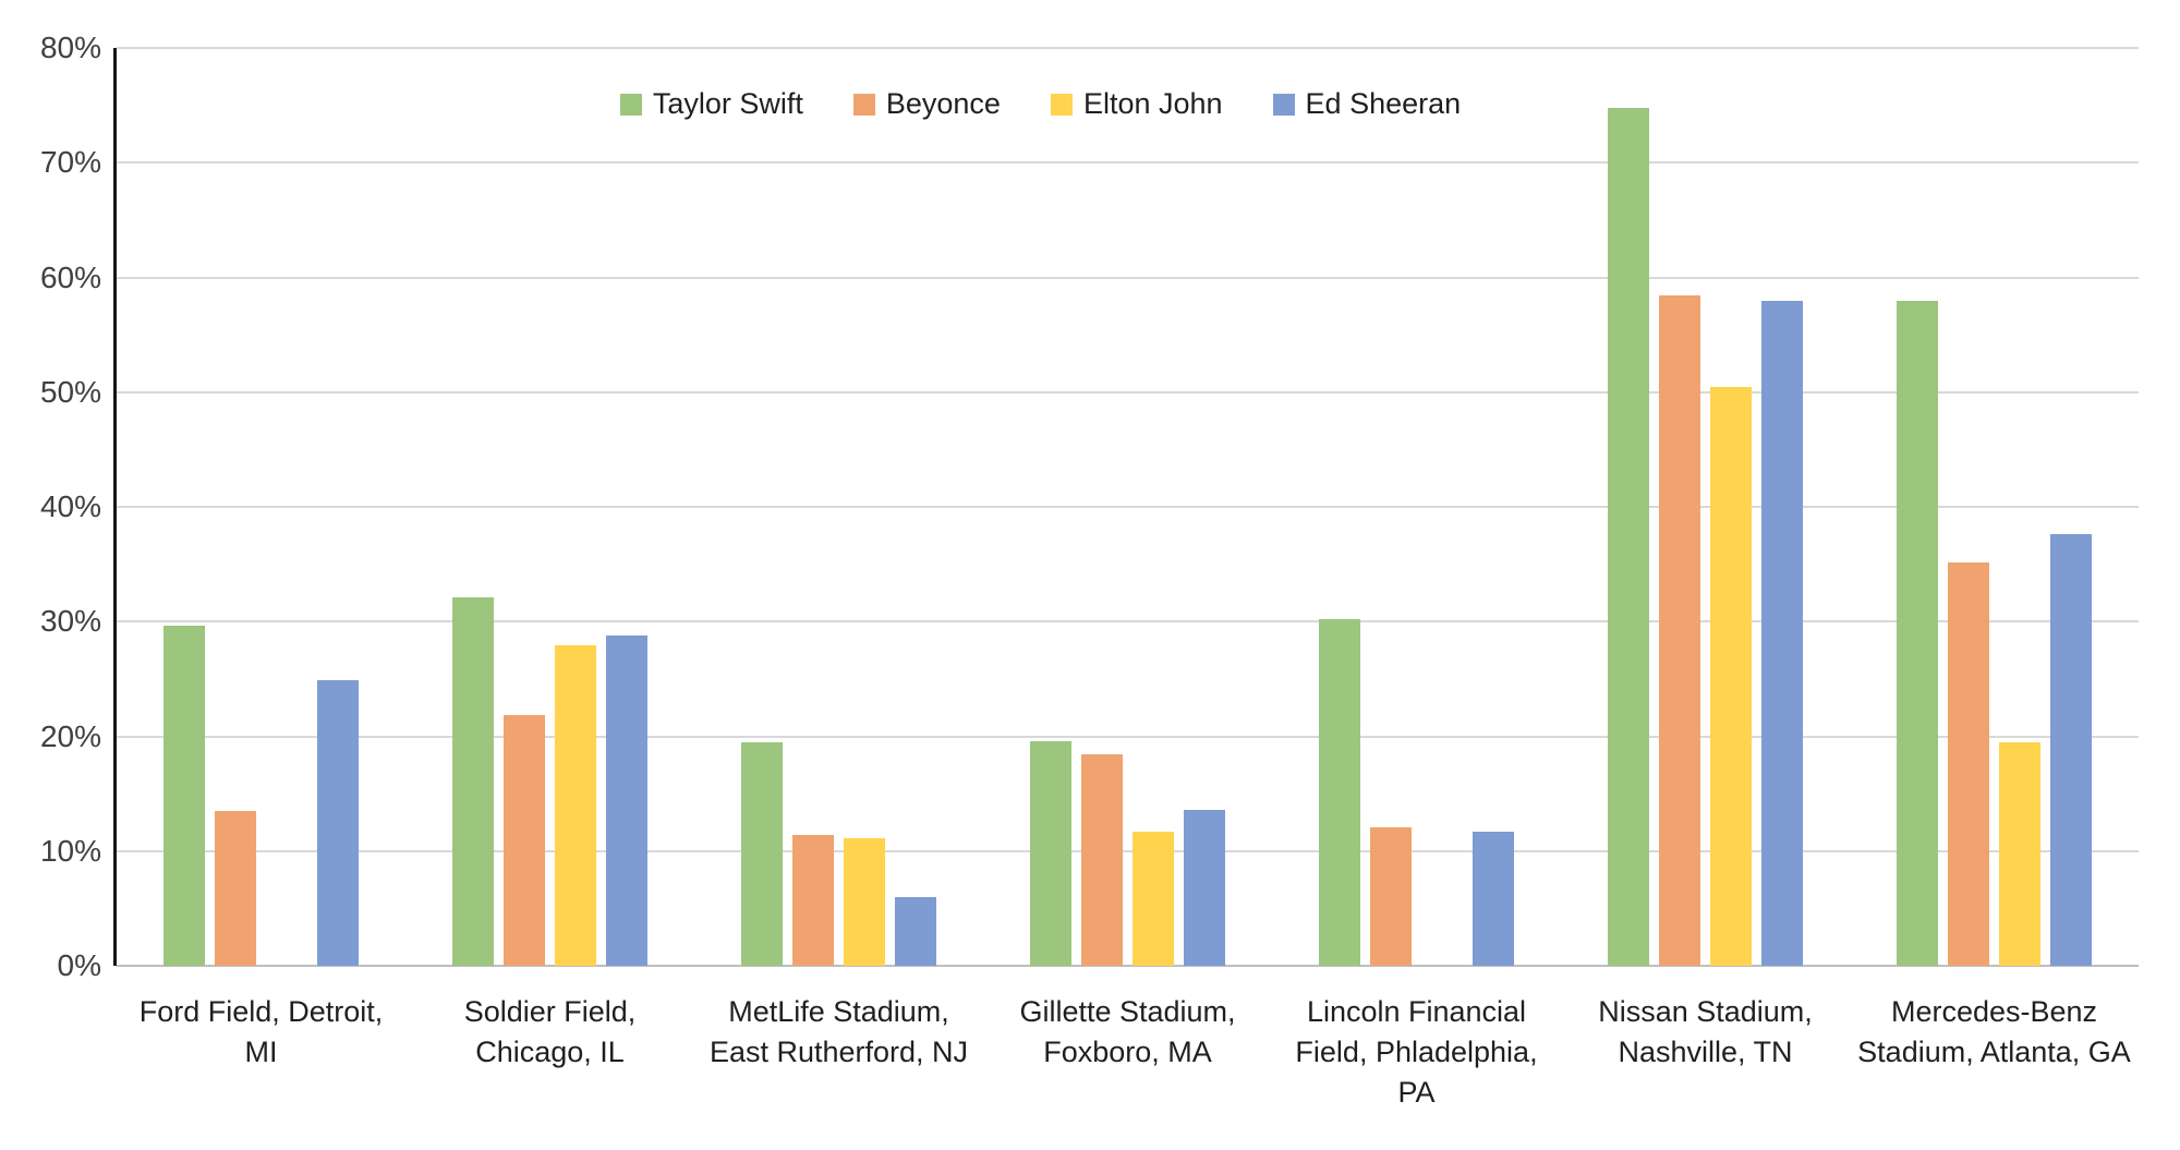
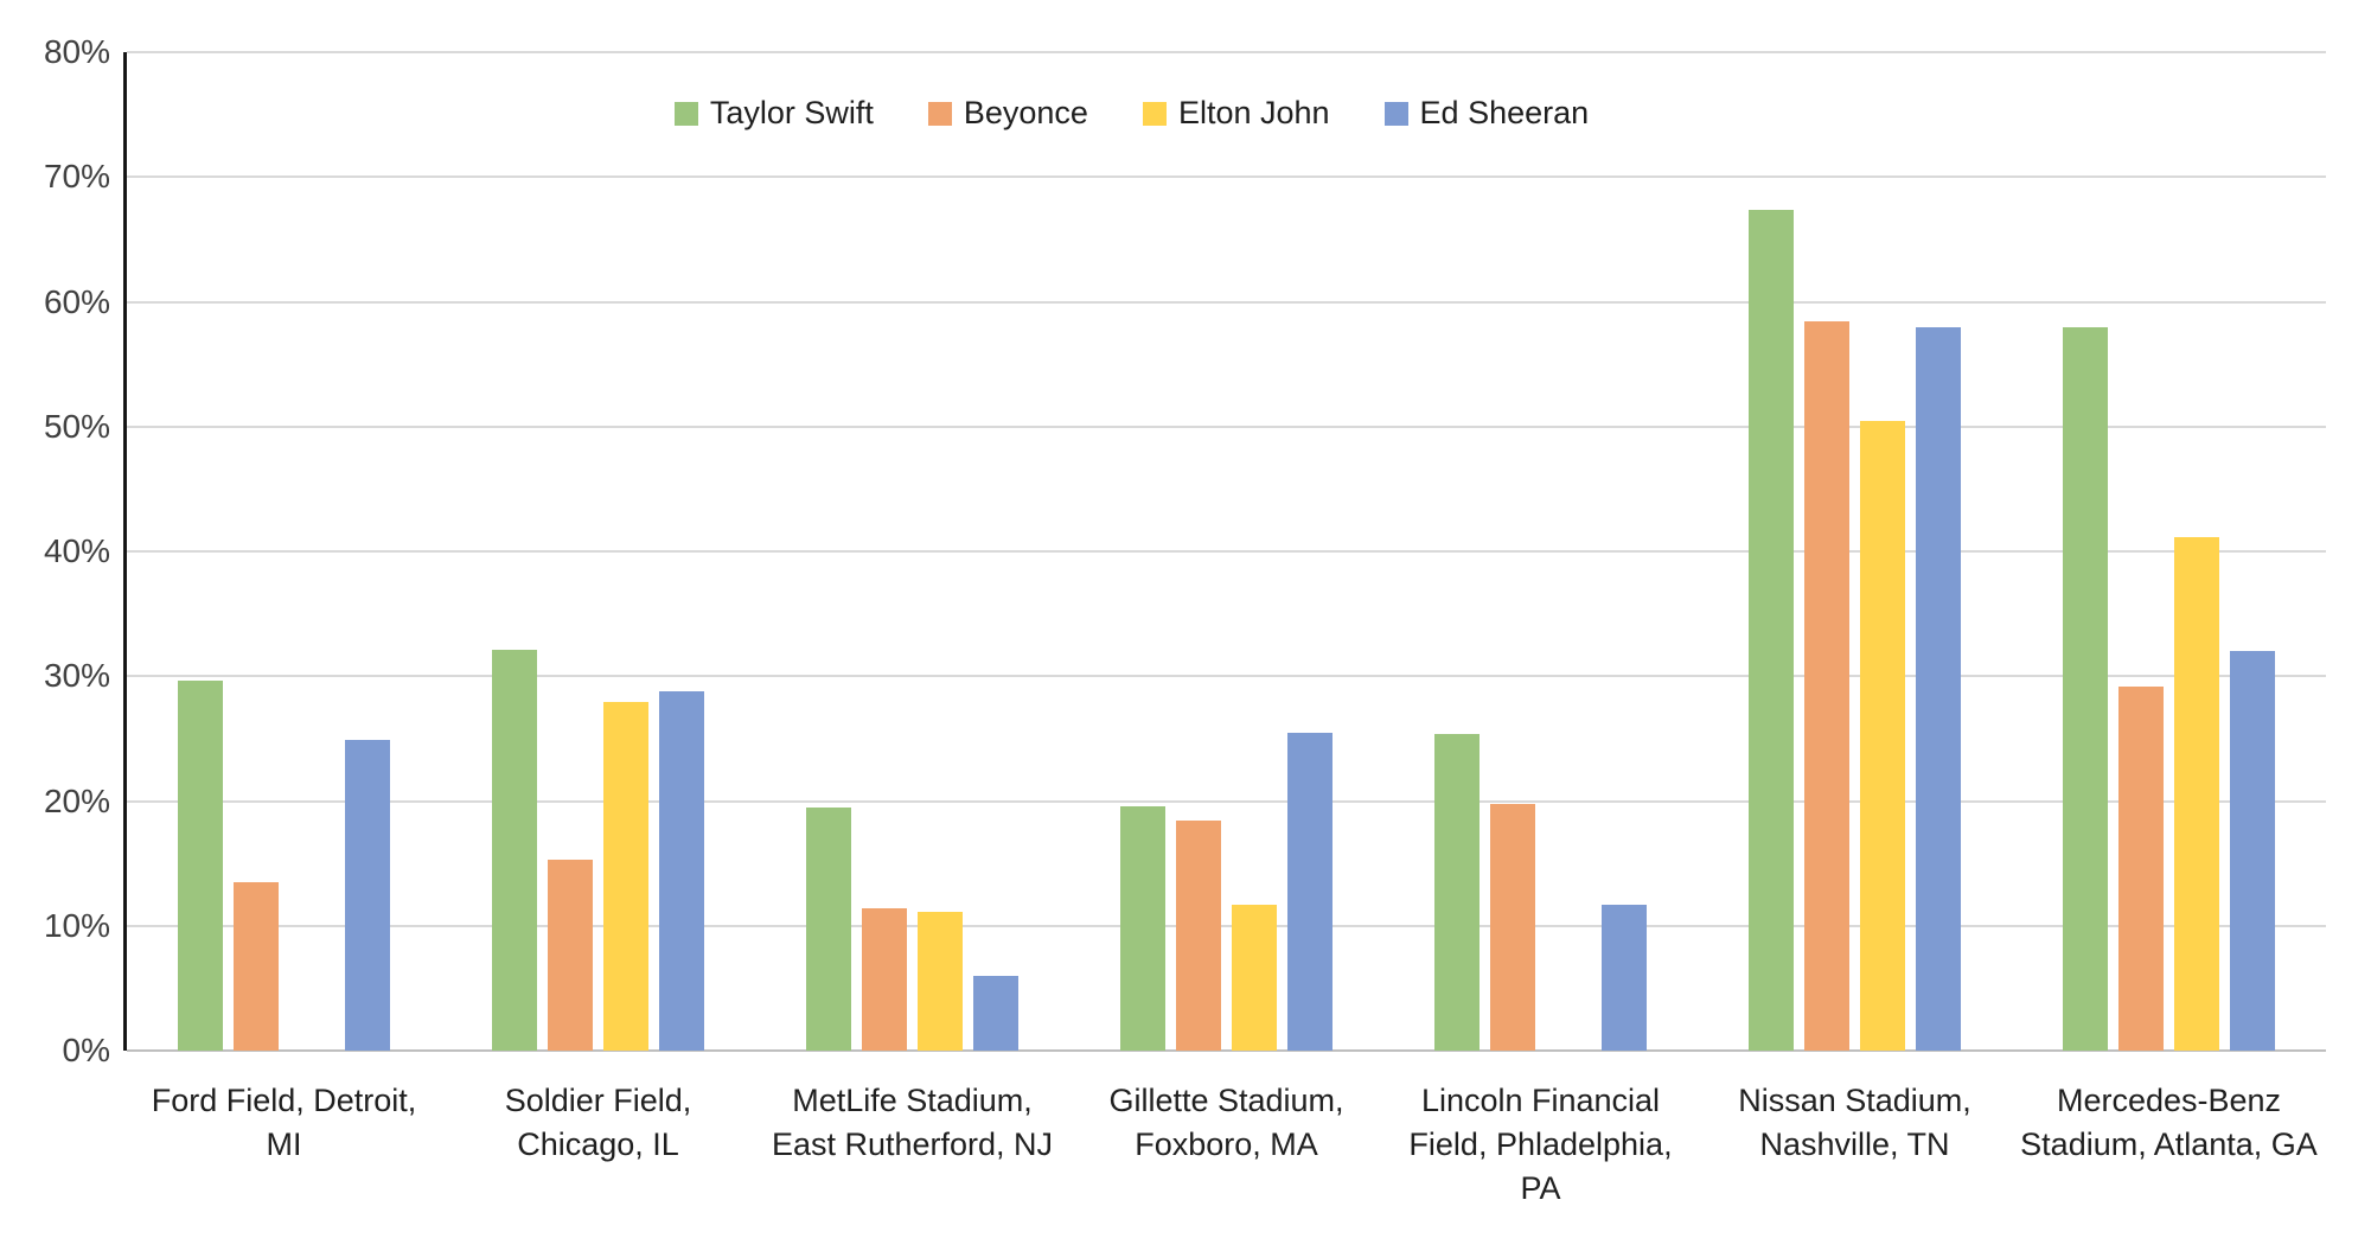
Beyonce/Soldier Field, Chicago, IL: 21.9% -> 15.3%
Ed Sheeran/Gillette Stadium, Foxboro, MA: 13.6% -> 25.5%
Taylor Swift/Lincoln Financial Field, Phladelphia, PA: 30.2% -> 25.4%
Beyonce/Lincoln Financial Field, Phladelphia, PA: 12.1% -> 19.8%
Taylor Swift/Nissan Stadium, Nashville, TN: 74.8% -> 67.4%
Beyonce/Mercedes-Benz Stadium, Atlanta, GA: 35.2% -> 29.2%
Elton John/Mercedes-Benz Stadium, Atlanta, GA: 19.5% -> 41.1%
Ed Sheeran/Mercedes-Benz Stadium, Atlanta, GA: 37.6% -> 32.0%
